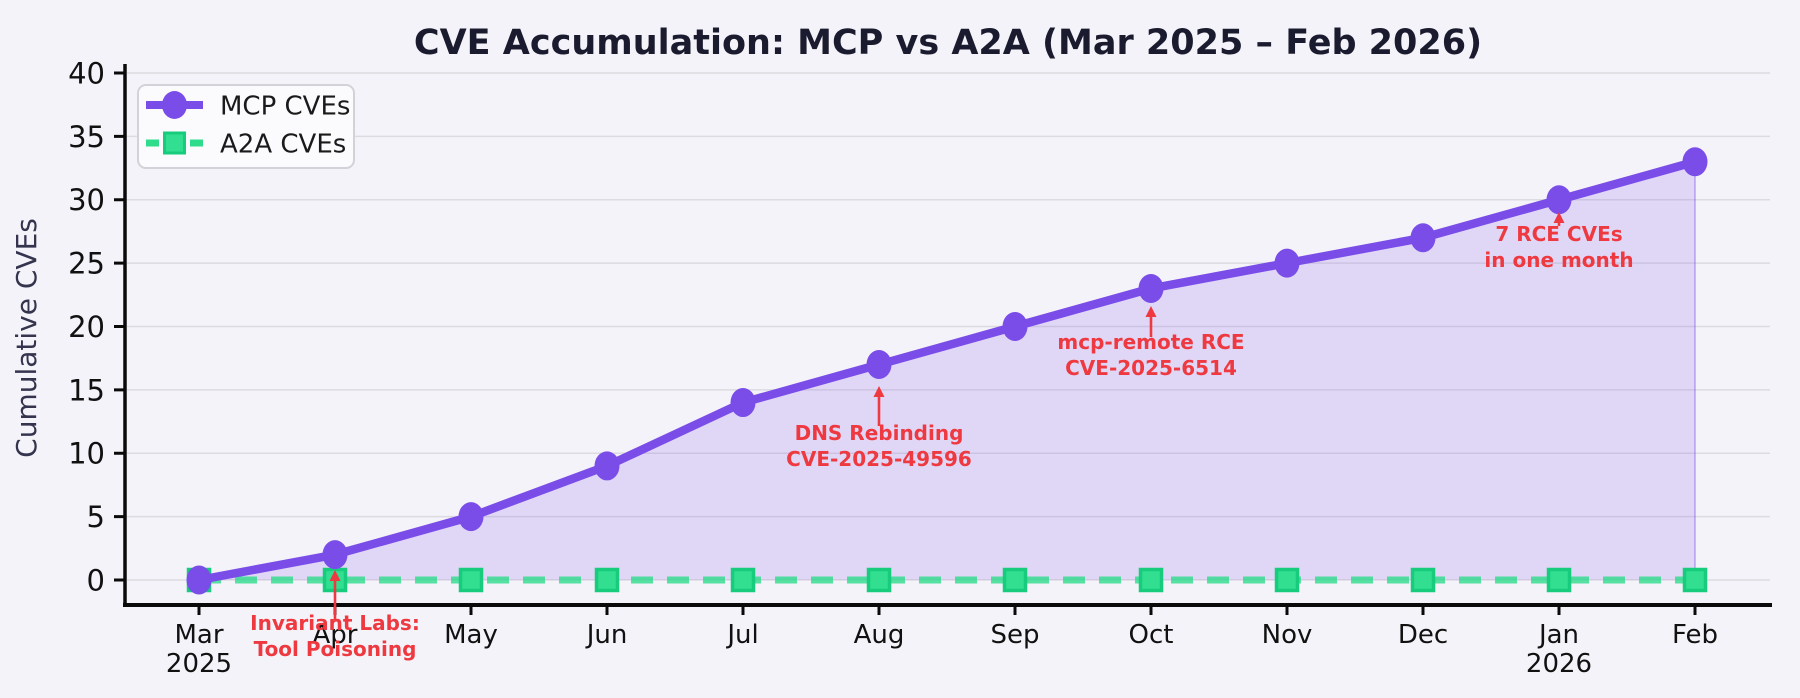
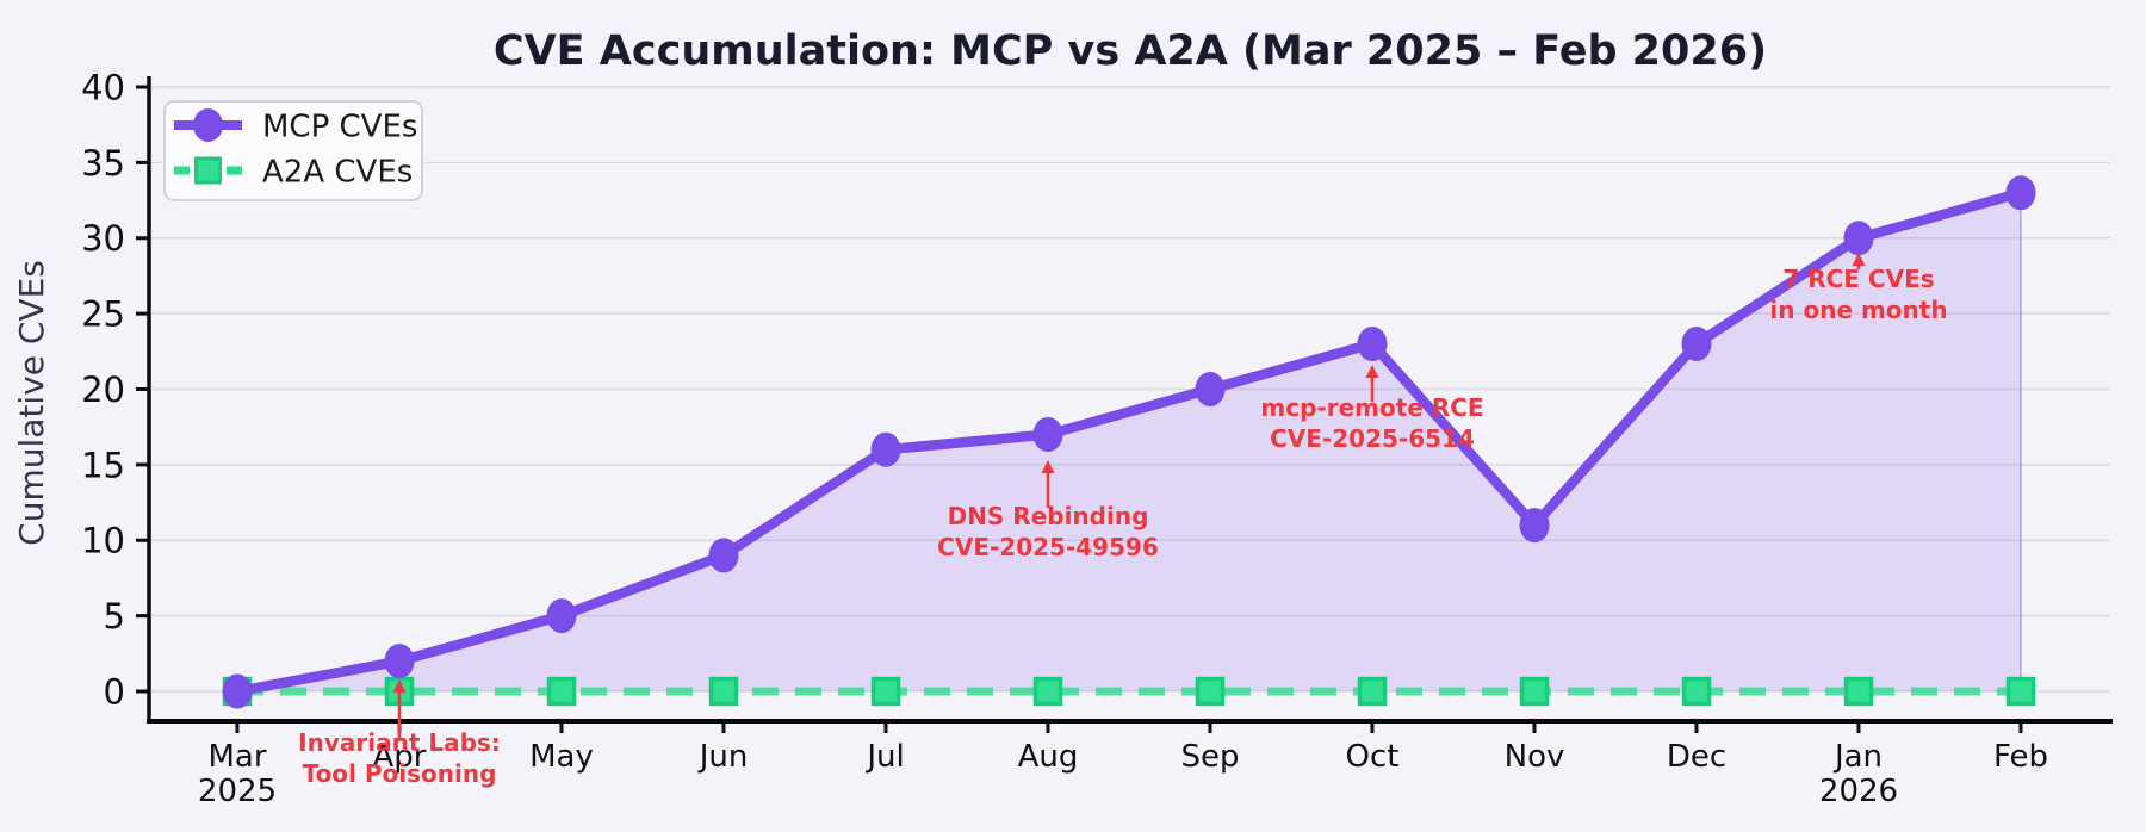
MCP CVEs/Jul: 14 -> 16
MCP CVEs/Nov: 25 -> 11
MCP CVEs/Dec: 27 -> 23
